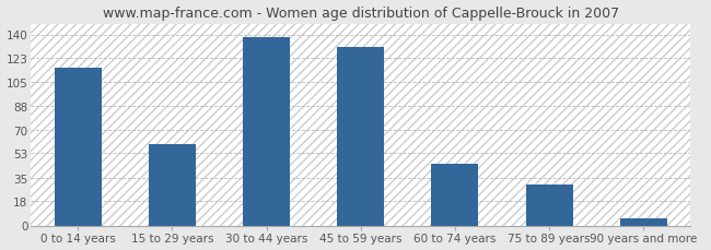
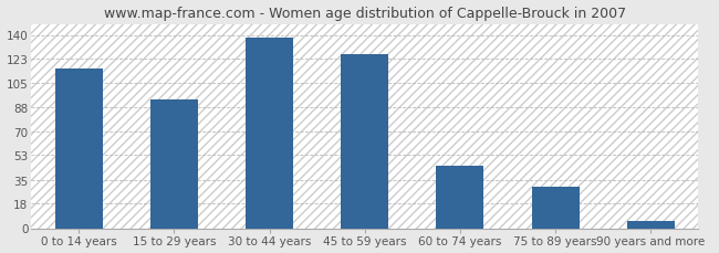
15 to 29 years: 60 -> 93
45 to 59 years: 131 -> 126
